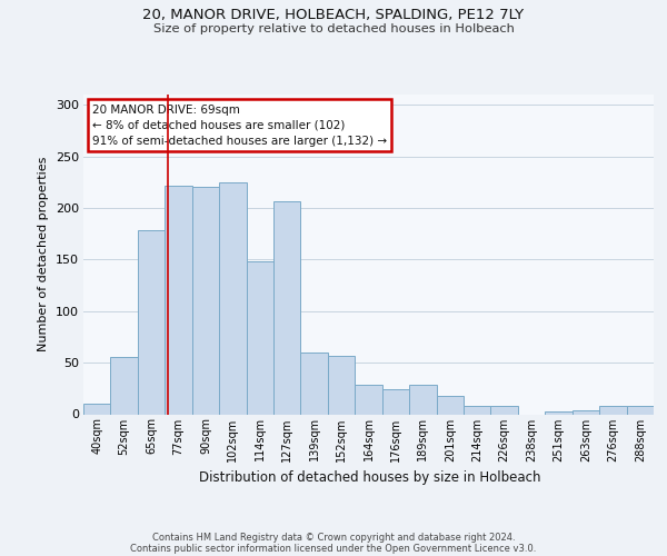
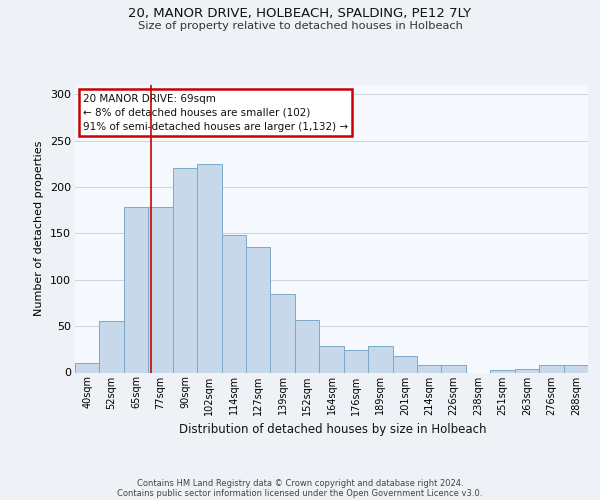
77sqm: 222 -> 178
127sqm: 206 -> 135
139sqm: 60 -> 85
